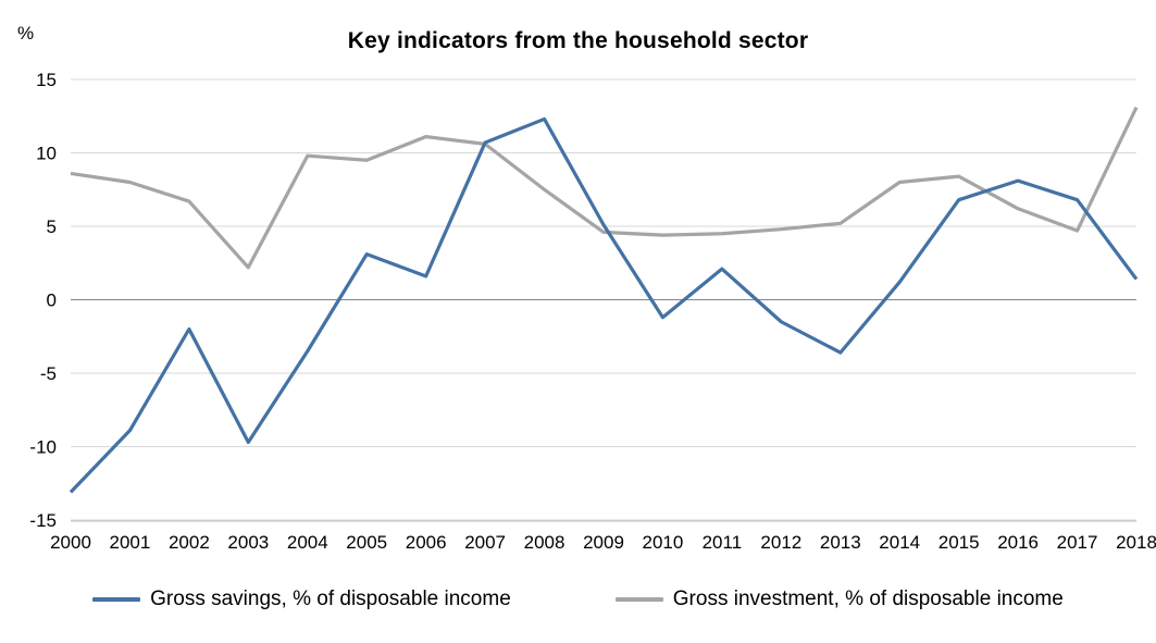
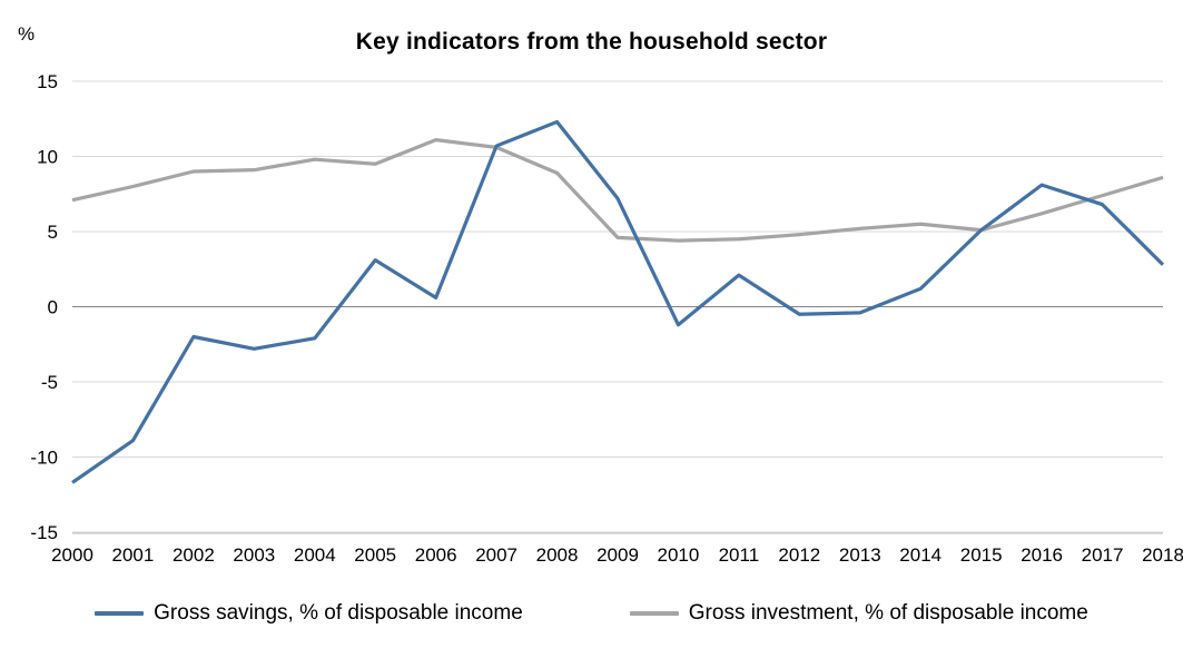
Gross savings, % of disposable income/2000: -13.1 -> -11.7
Gross investment, % of disposable income/2000: 8.6 -> 7.1
Gross investment, % of disposable income/2002: 6.7 -> 9.0
Gross savings, % of disposable income/2003: -9.7 -> -2.8
Gross investment, % of disposable income/2003: 2.2 -> 9.1
Gross savings, % of disposable income/2004: -3.5 -> -2.1
Gross savings, % of disposable income/2006: 1.6 -> 0.6
Gross investment, % of disposable income/2008: 7.5 -> 8.9
Gross savings, % of disposable income/2009: 5.1 -> 7.2
Gross savings, % of disposable income/2012: -1.5 -> -0.5
Gross savings, % of disposable income/2013: -3.6 -> -0.4
Gross investment, % of disposable income/2014: 8.0 -> 5.5
Gross savings, % of disposable income/2015: 6.8 -> 5.1
Gross investment, % of disposable income/2015: 8.4 -> 5.1
Gross investment, % of disposable income/2017: 4.7 -> 7.4
Gross savings, % of disposable income/2018: 1.4 -> 2.8
Gross investment, % of disposable income/2018: 13.1 -> 8.6
